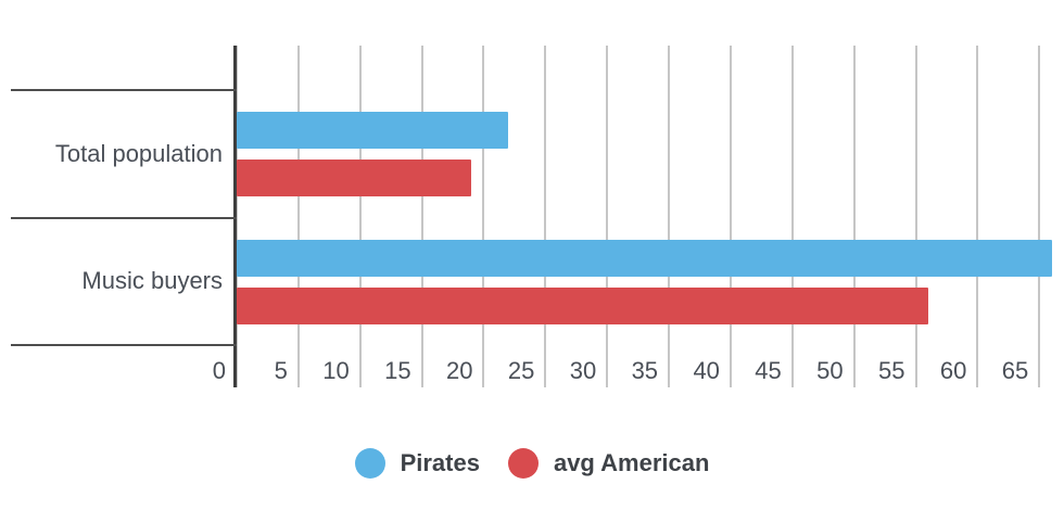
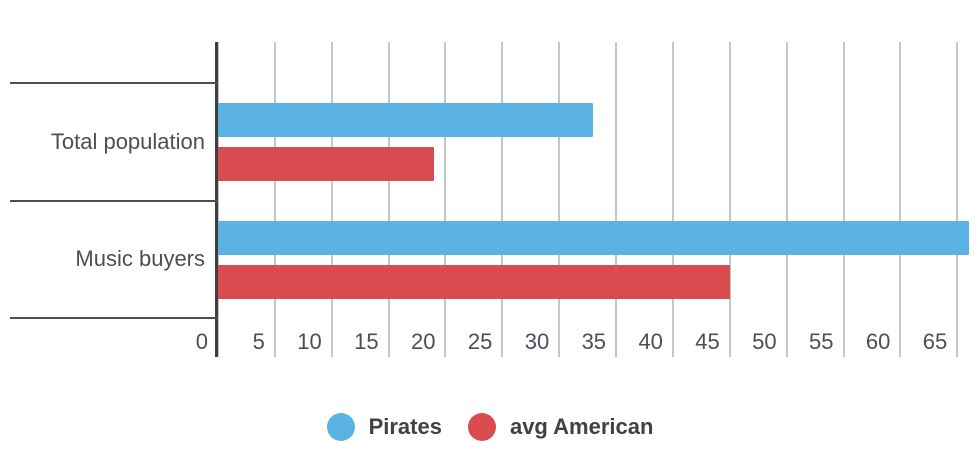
Pirates/Total population: 22 -> 33
avg American/Music buyers: 56 -> 45
